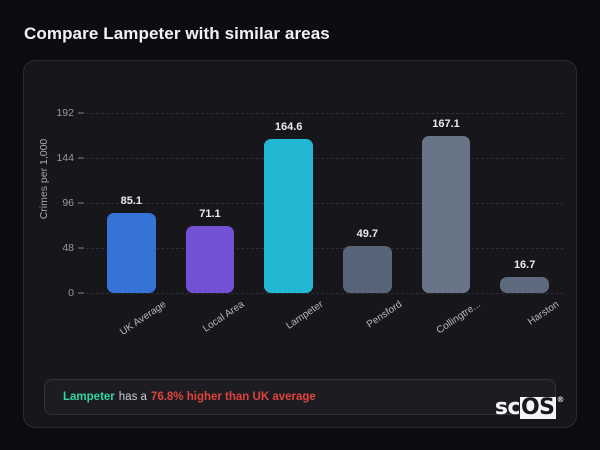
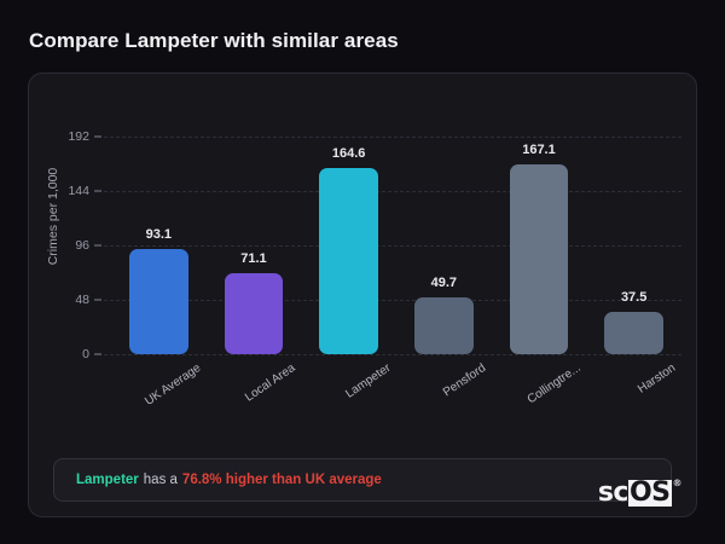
UK Average: 85.1 -> 93.1
Harston: 16.7 -> 37.5
